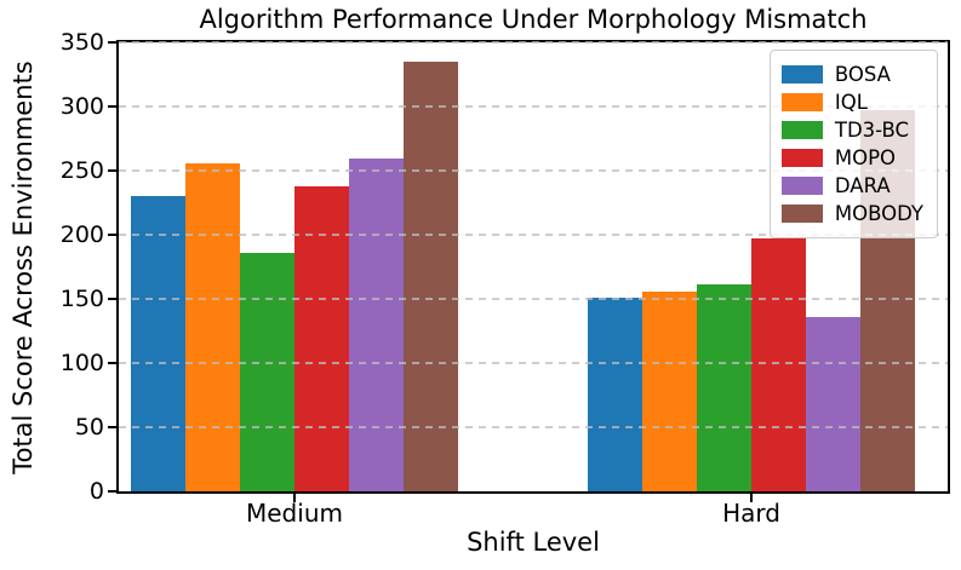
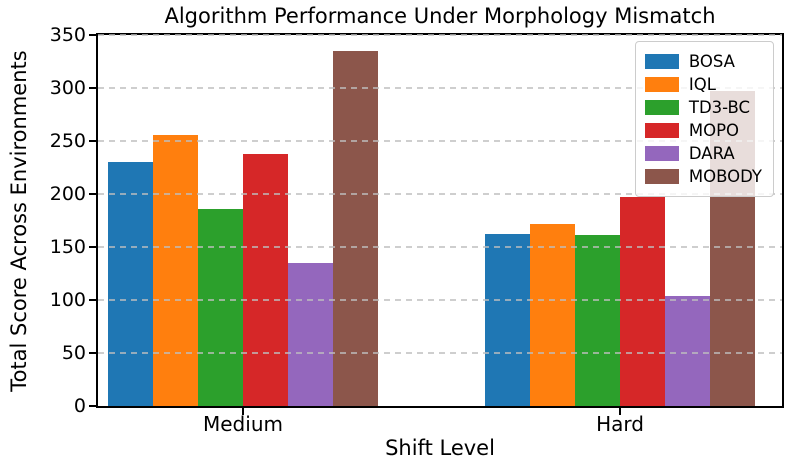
DARA/Medium: 259 -> 135
BOSA/Hard: 151 -> 162
IQL/Hard: 156 -> 172
DARA/Hard: 136 -> 104
